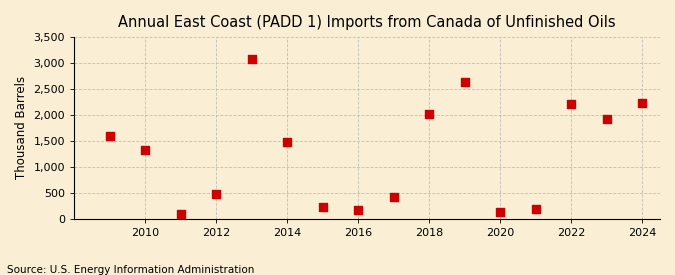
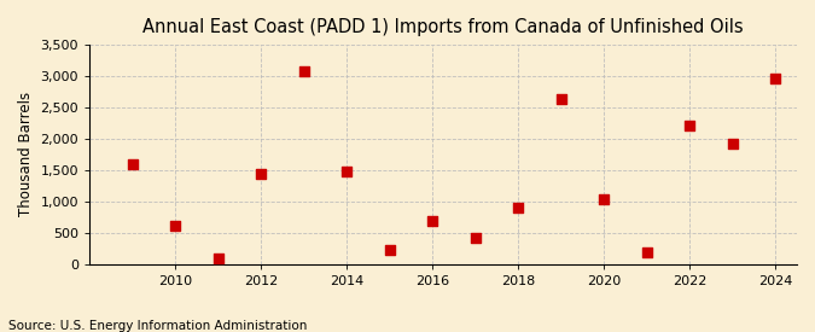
2010: 1,320 -> 620
2012: 480 -> 1,440
2016: 180 -> 700
2018: 2,020 -> 900
2020: 120 -> 1,040
2024: 2,220 -> 2,960
